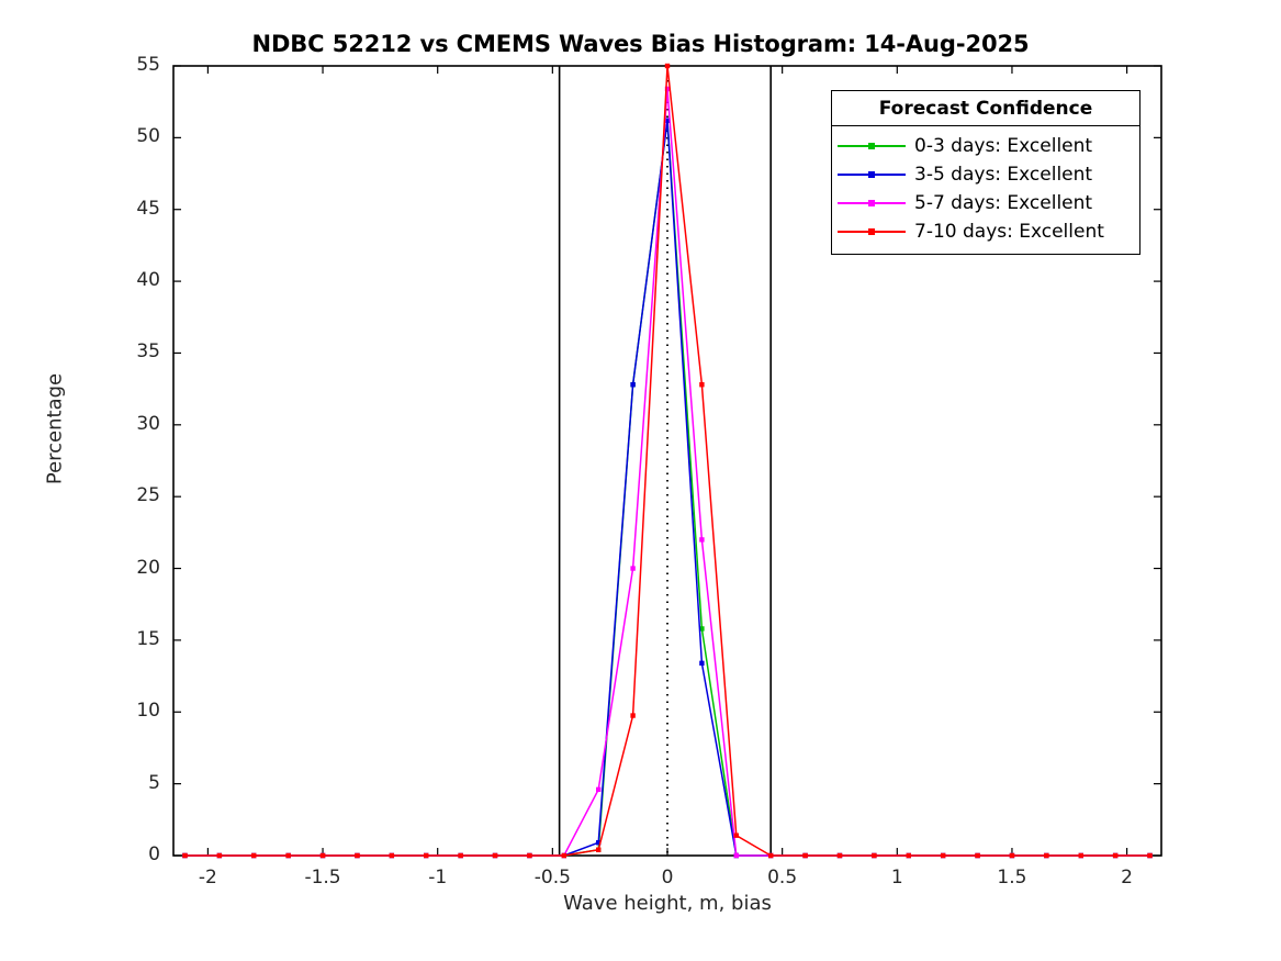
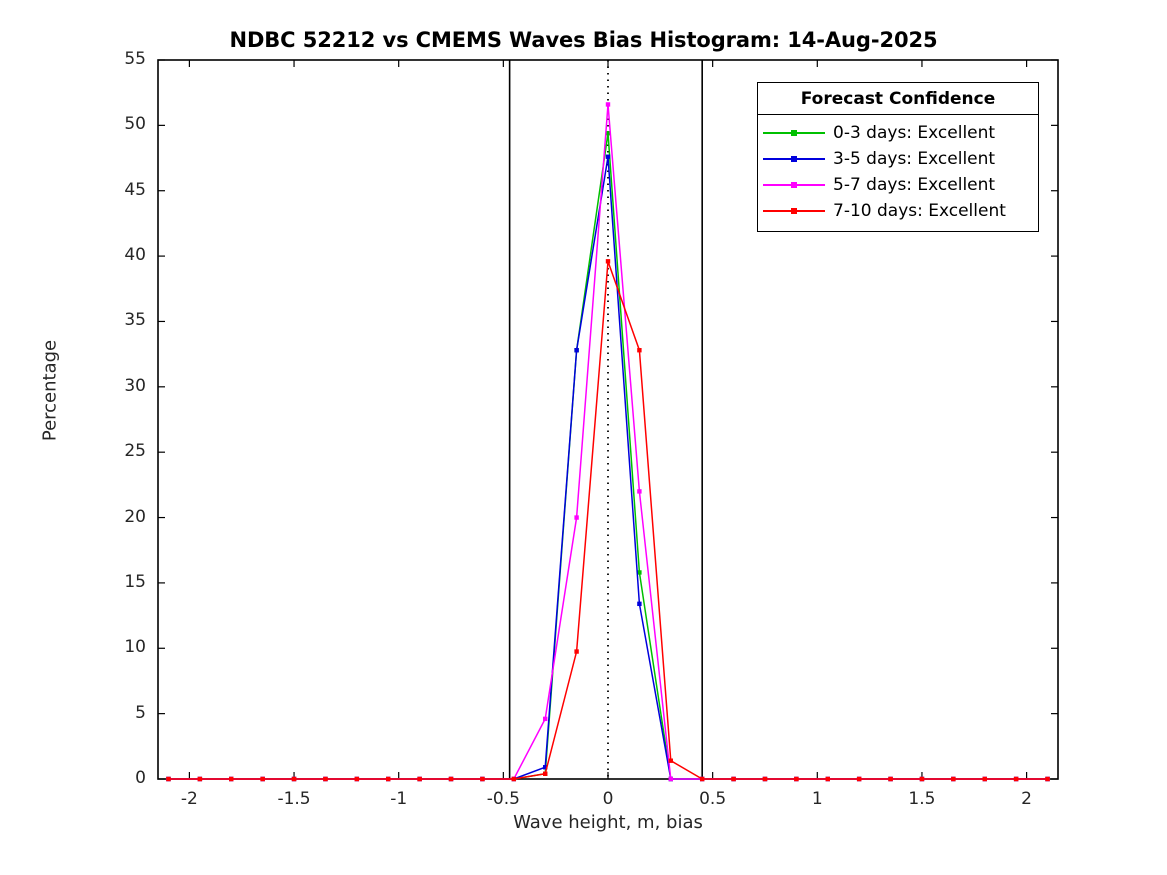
0-3 days: Excellent/0: 51.2 -> 49.4
3-5 days: Excellent/0: 51.2 -> 47.6
5-7 days: Excellent/0: 53.4 -> 51.6
7-10 days: Excellent/0: 55.0 -> 39.6
